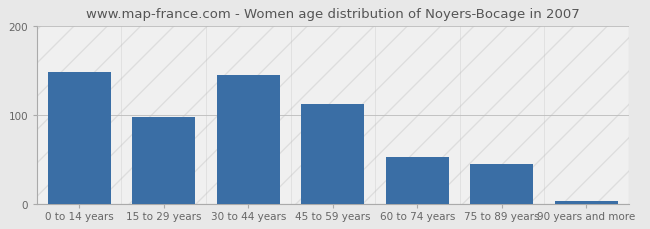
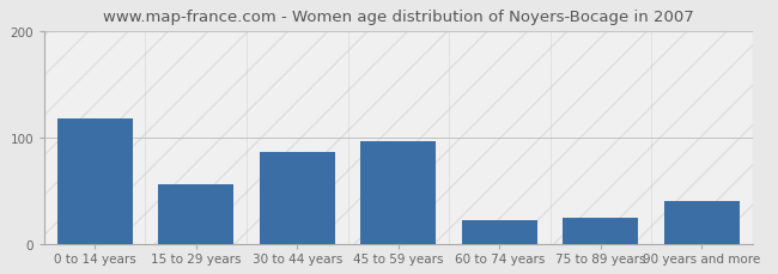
0 to 14 years: 148 -> 118
15 to 29 years: 97 -> 56
30 to 44 years: 145 -> 86
45 to 59 years: 112 -> 96
60 to 74 years: 52 -> 22
75 to 89 years: 45 -> 24
90 years and more: 3 -> 40
